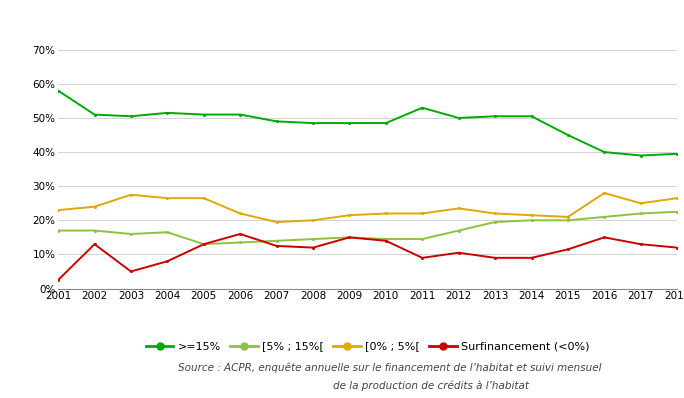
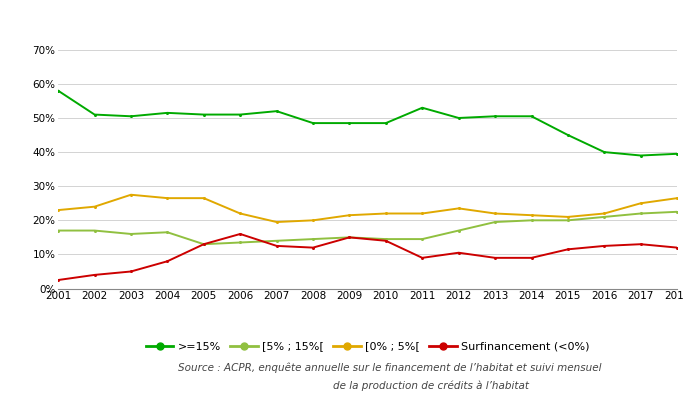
Surfinancement (<0%)/2002: 13.0% -> 4.0%
>=15%/2007: 49.0% -> 52.0%
[0% ; 5%[/2016: 28.0% -> 22.0%
Surfinancement (<0%)/2016: 15.0% -> 12.5%
